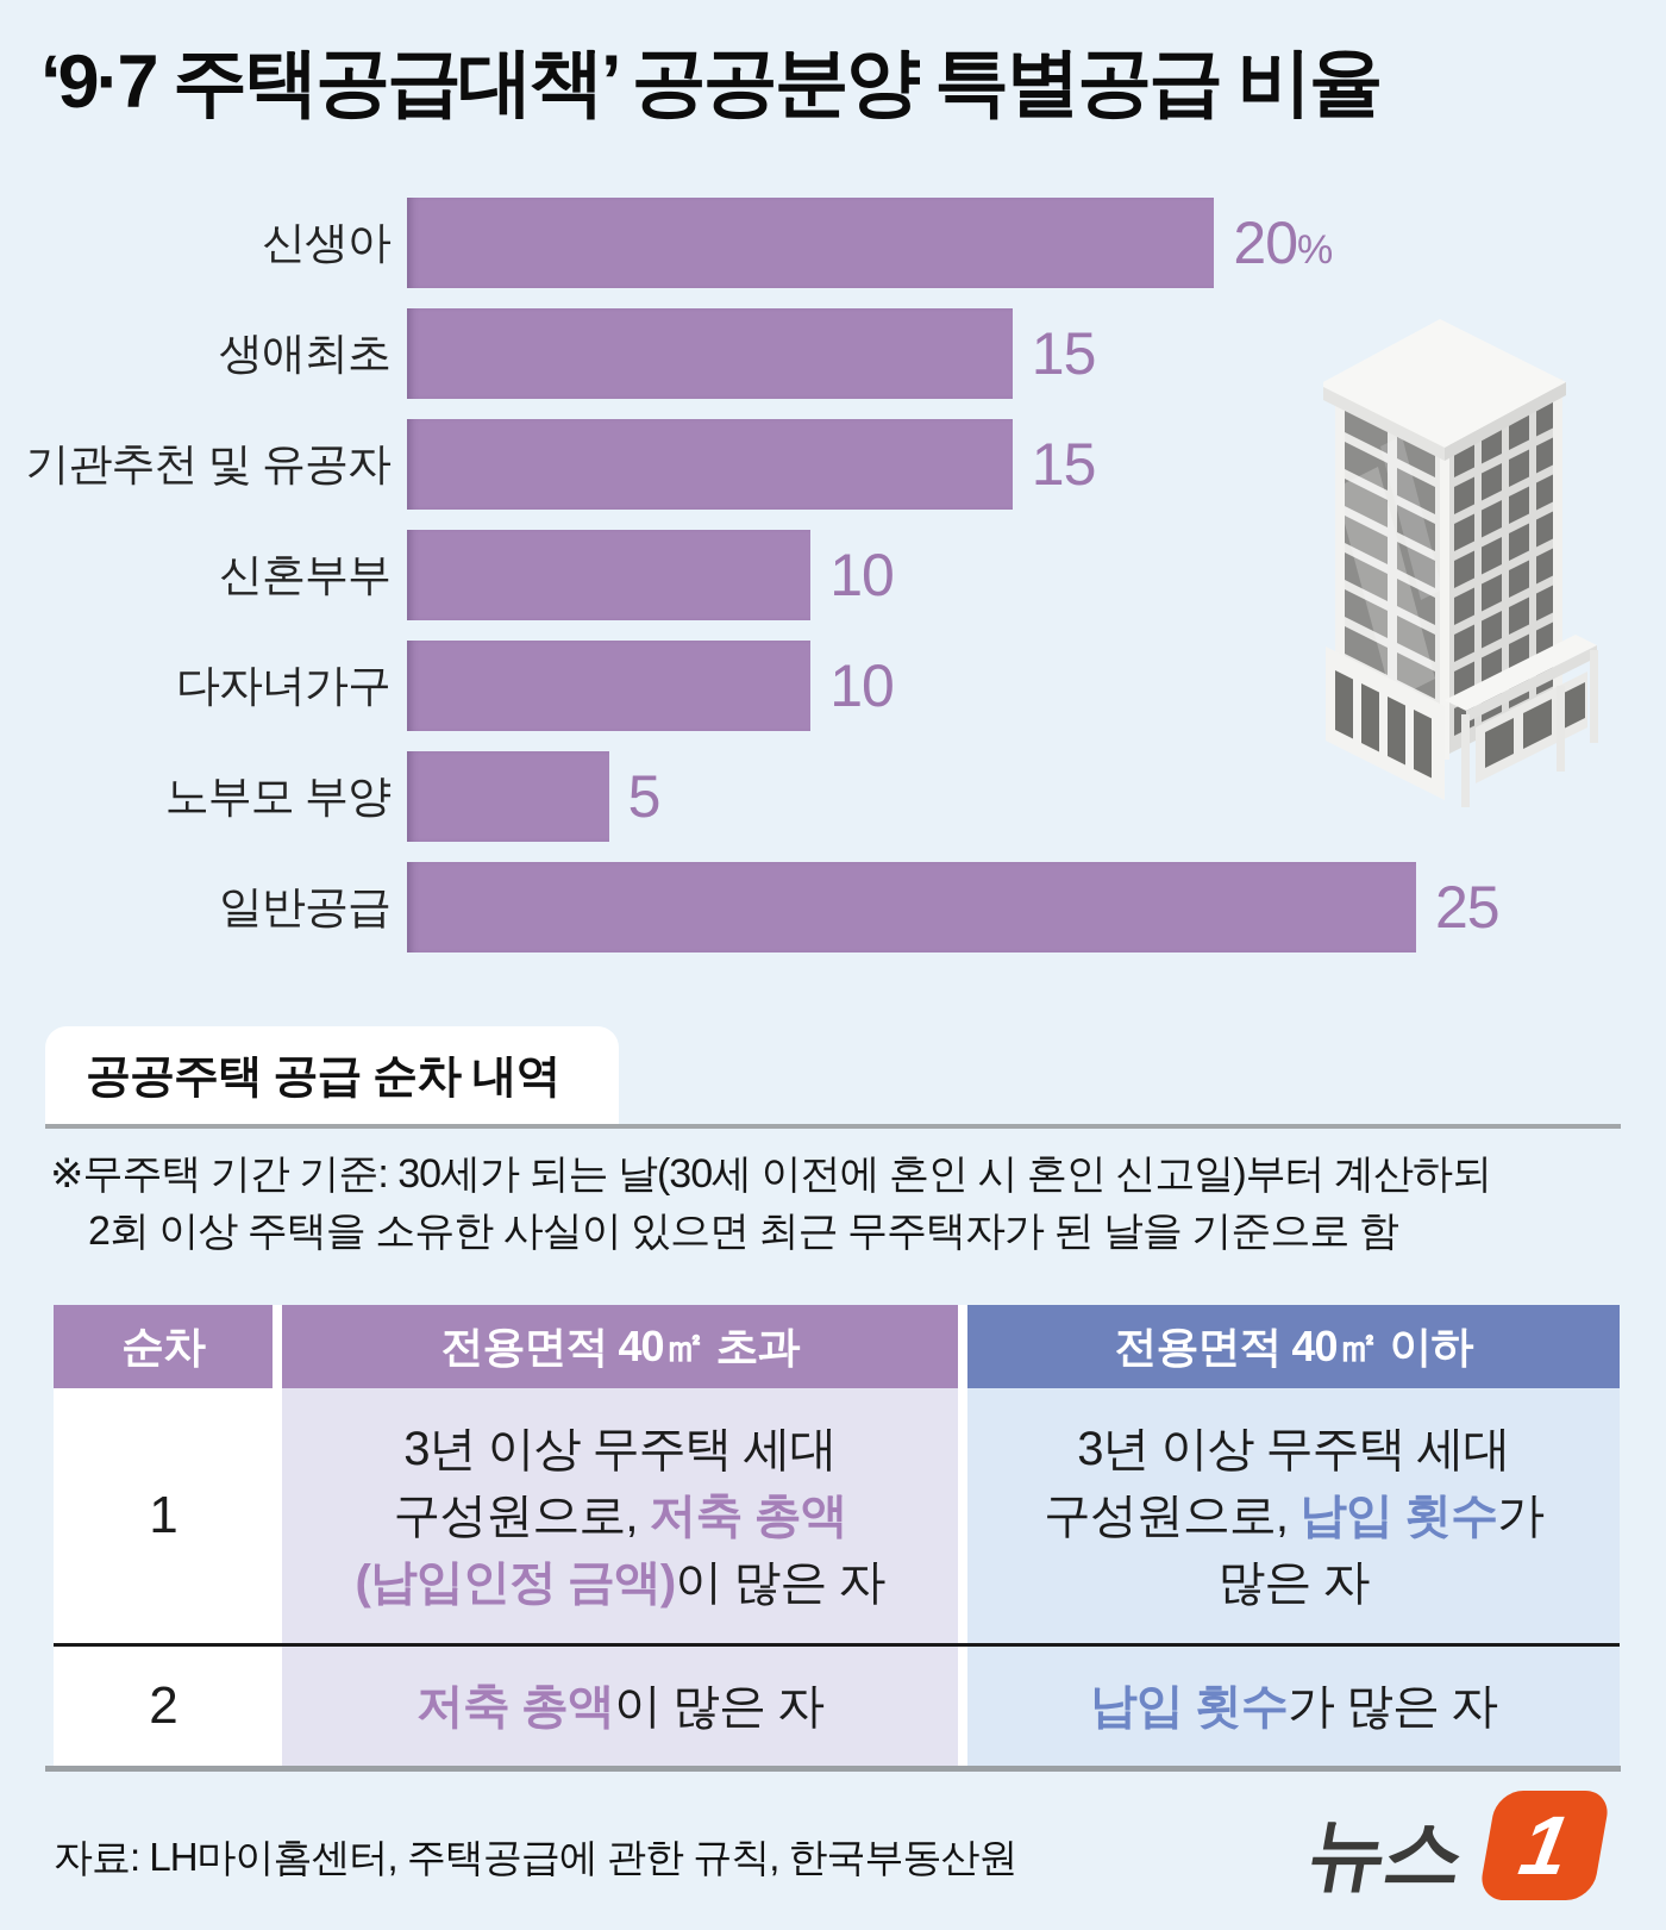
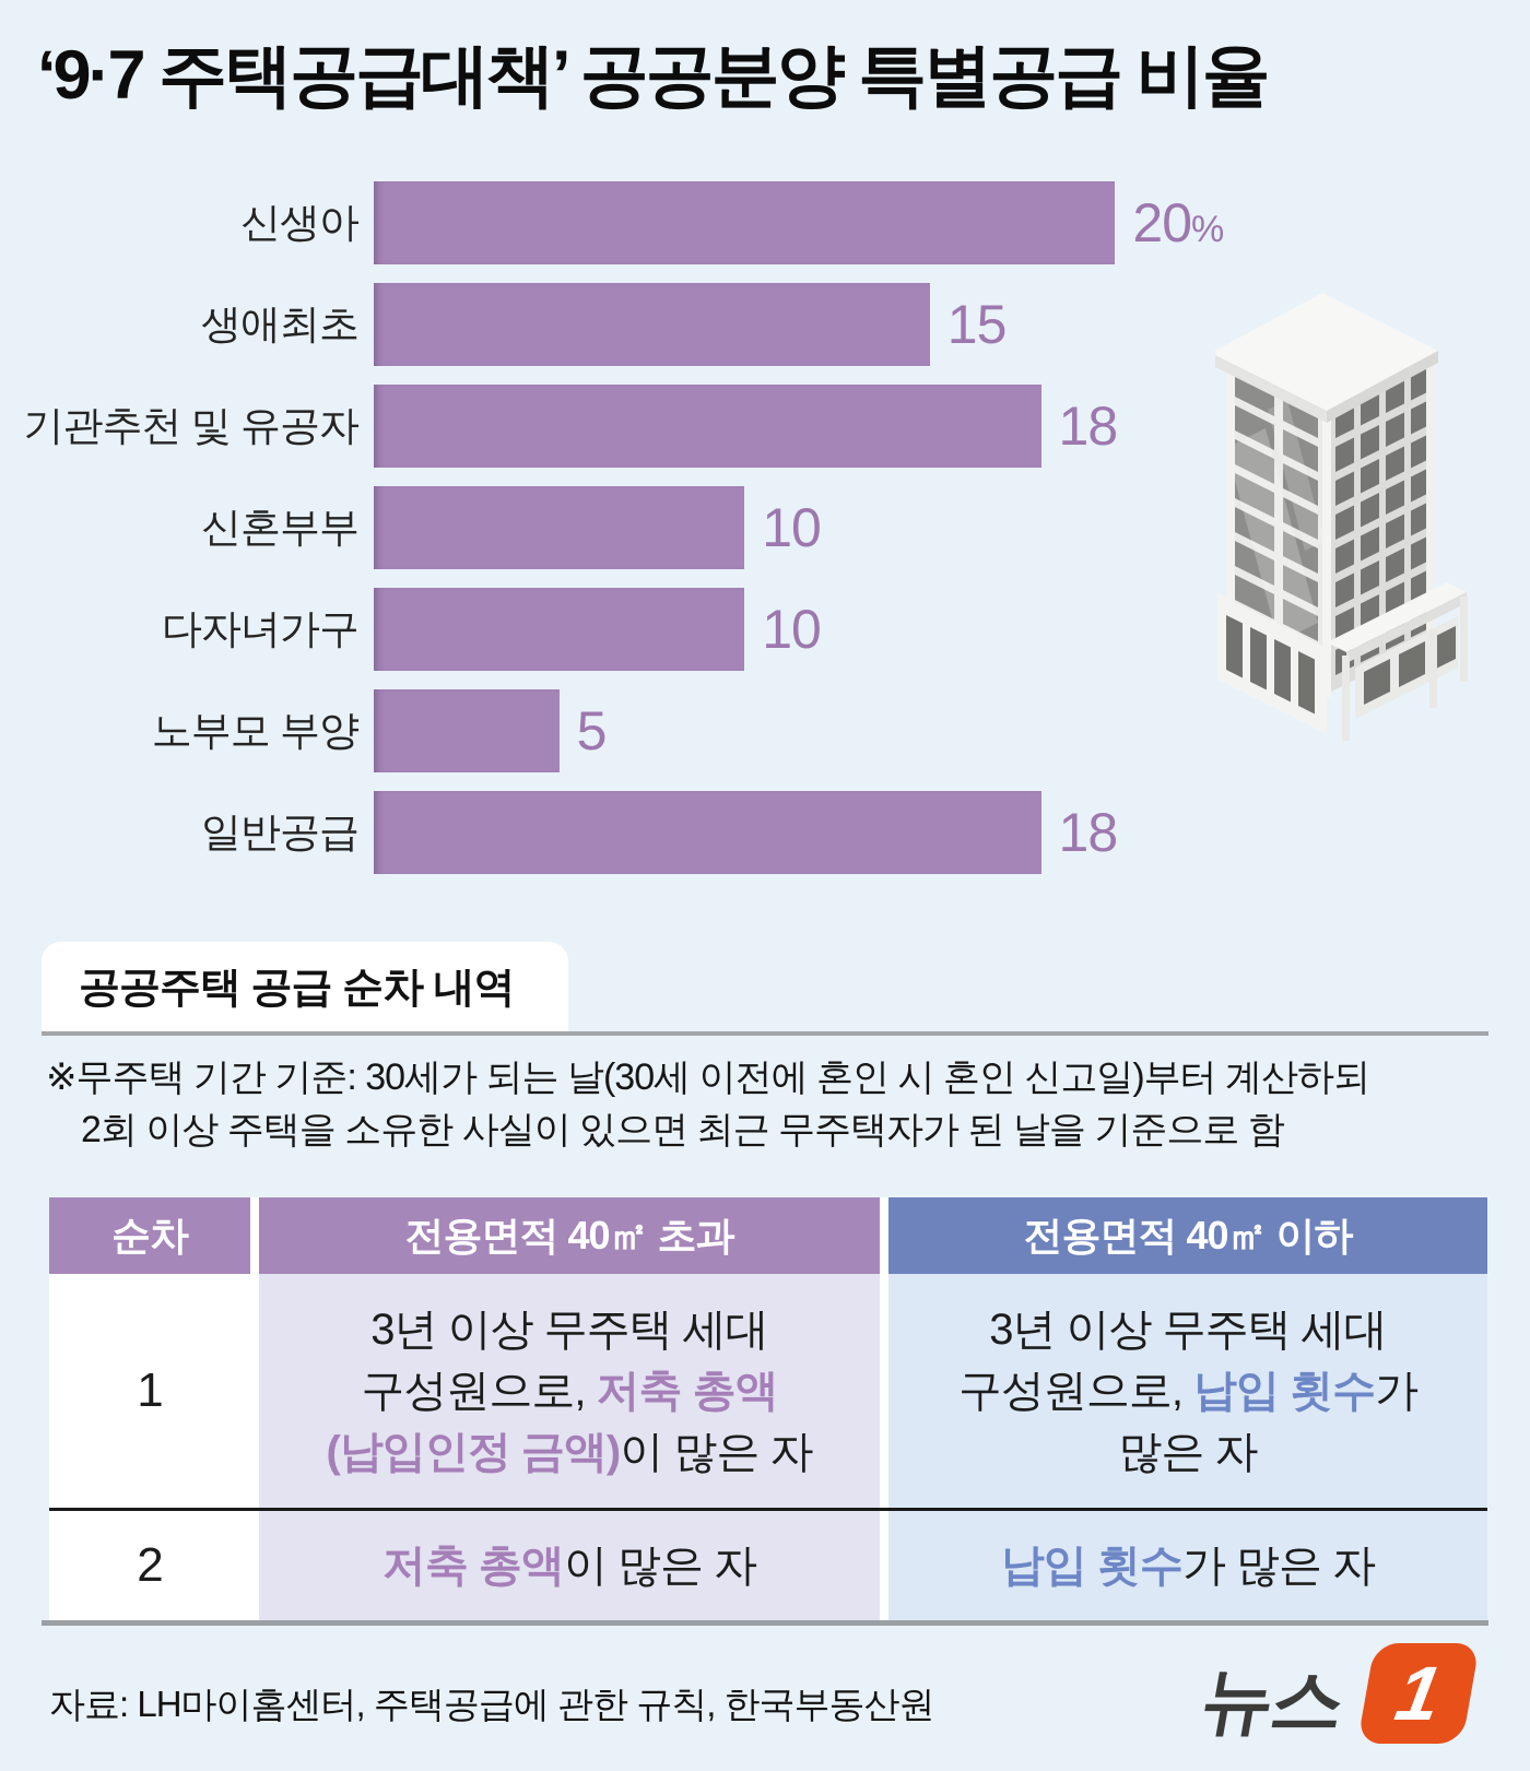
기관추천 및 유공자: 15 -> 18
일반공급: 25 -> 18
